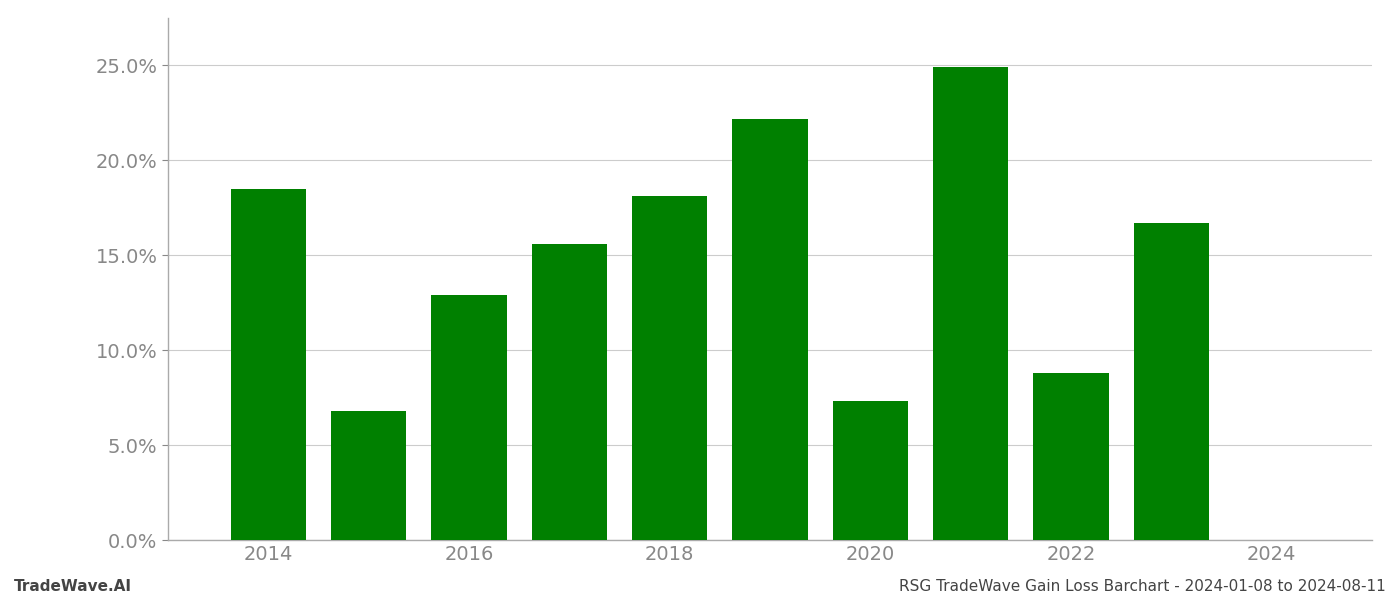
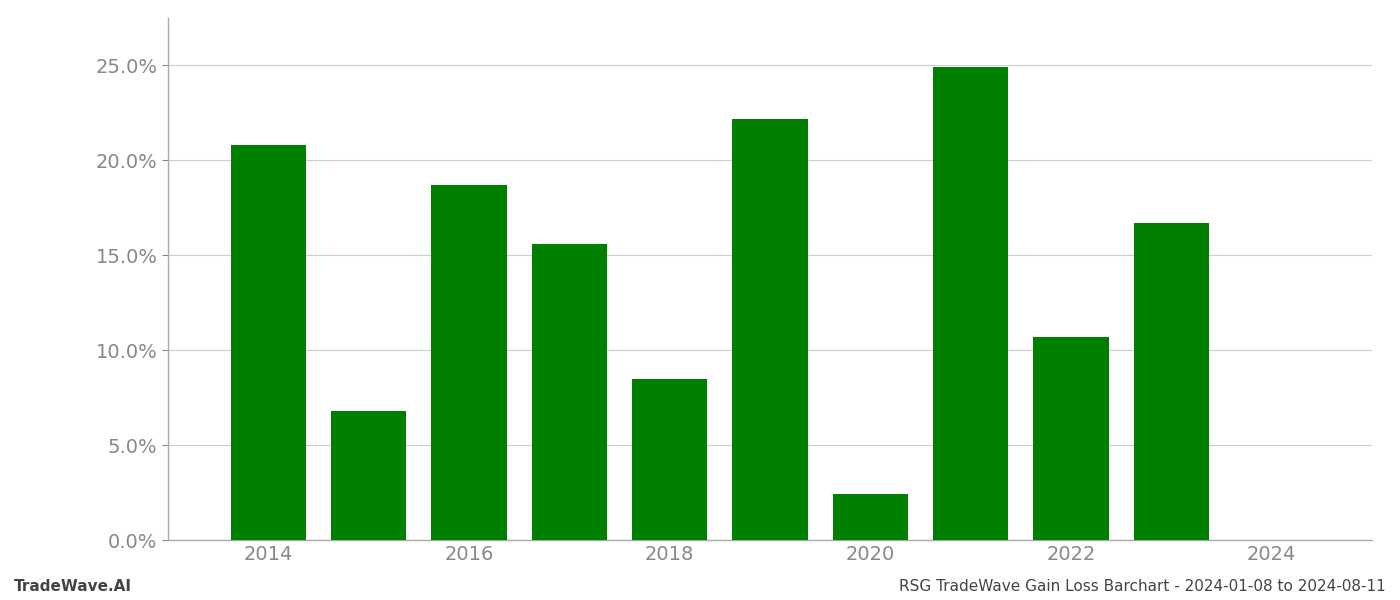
2014: 18.5% -> 20.8%
2016: 12.9% -> 18.7%
2018: 18.1% -> 8.5%
2020: 7.3% -> 2.4%
2022: 8.8% -> 10.7%
